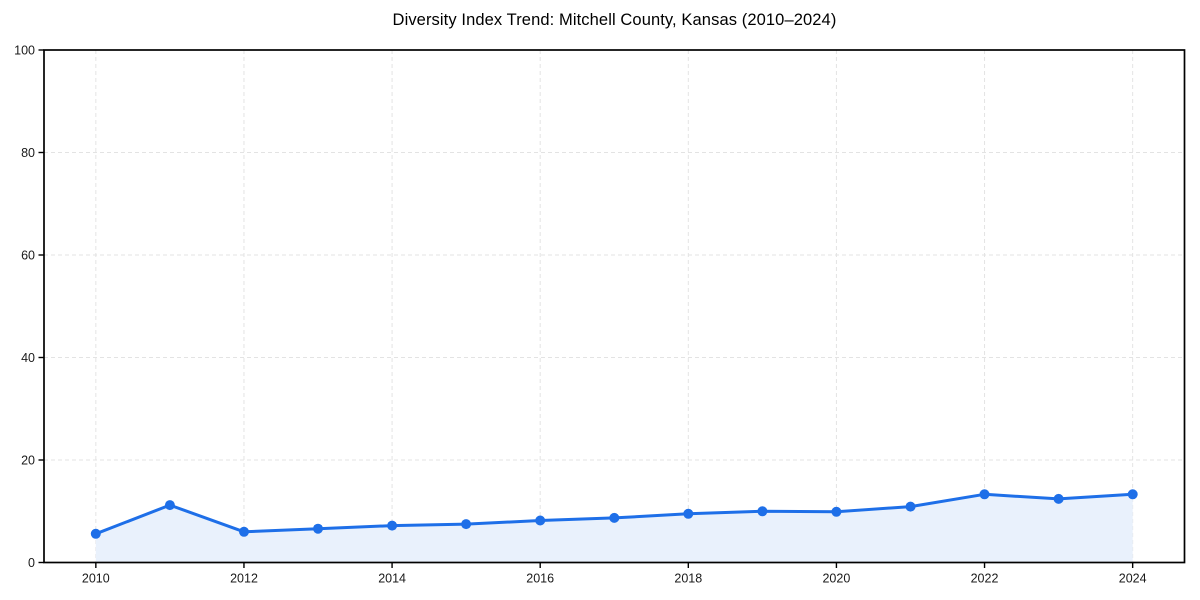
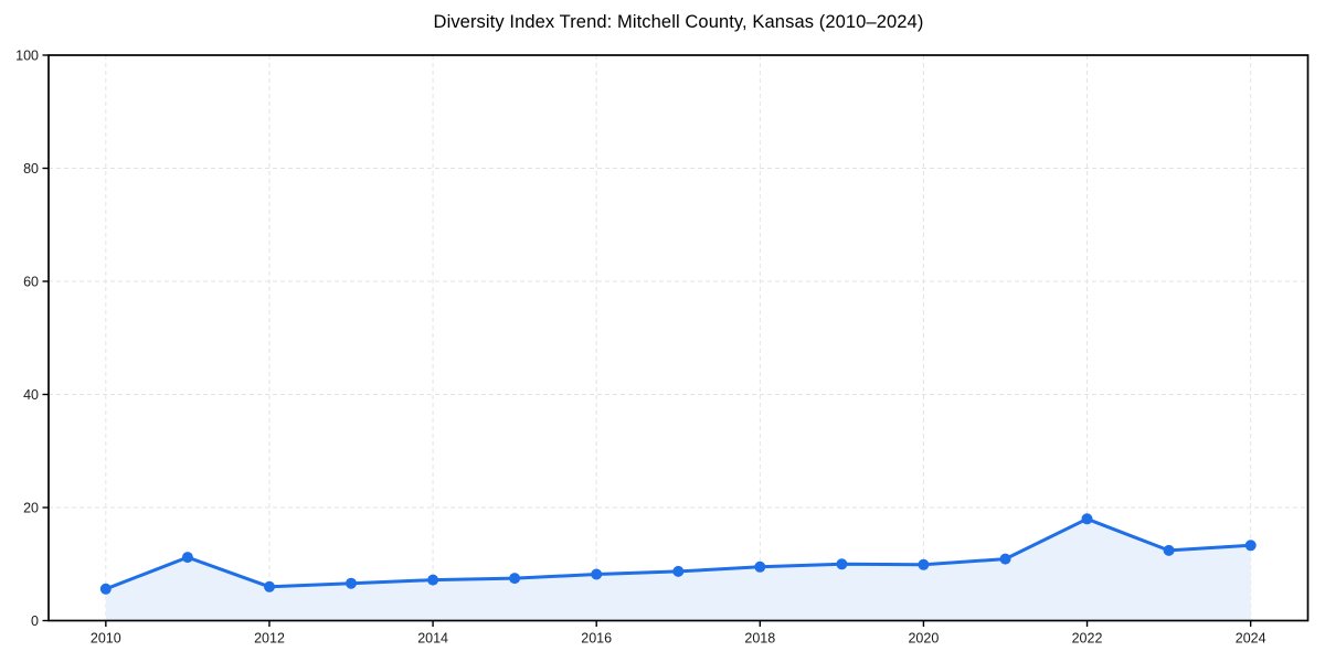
2022: 13 -> 18
